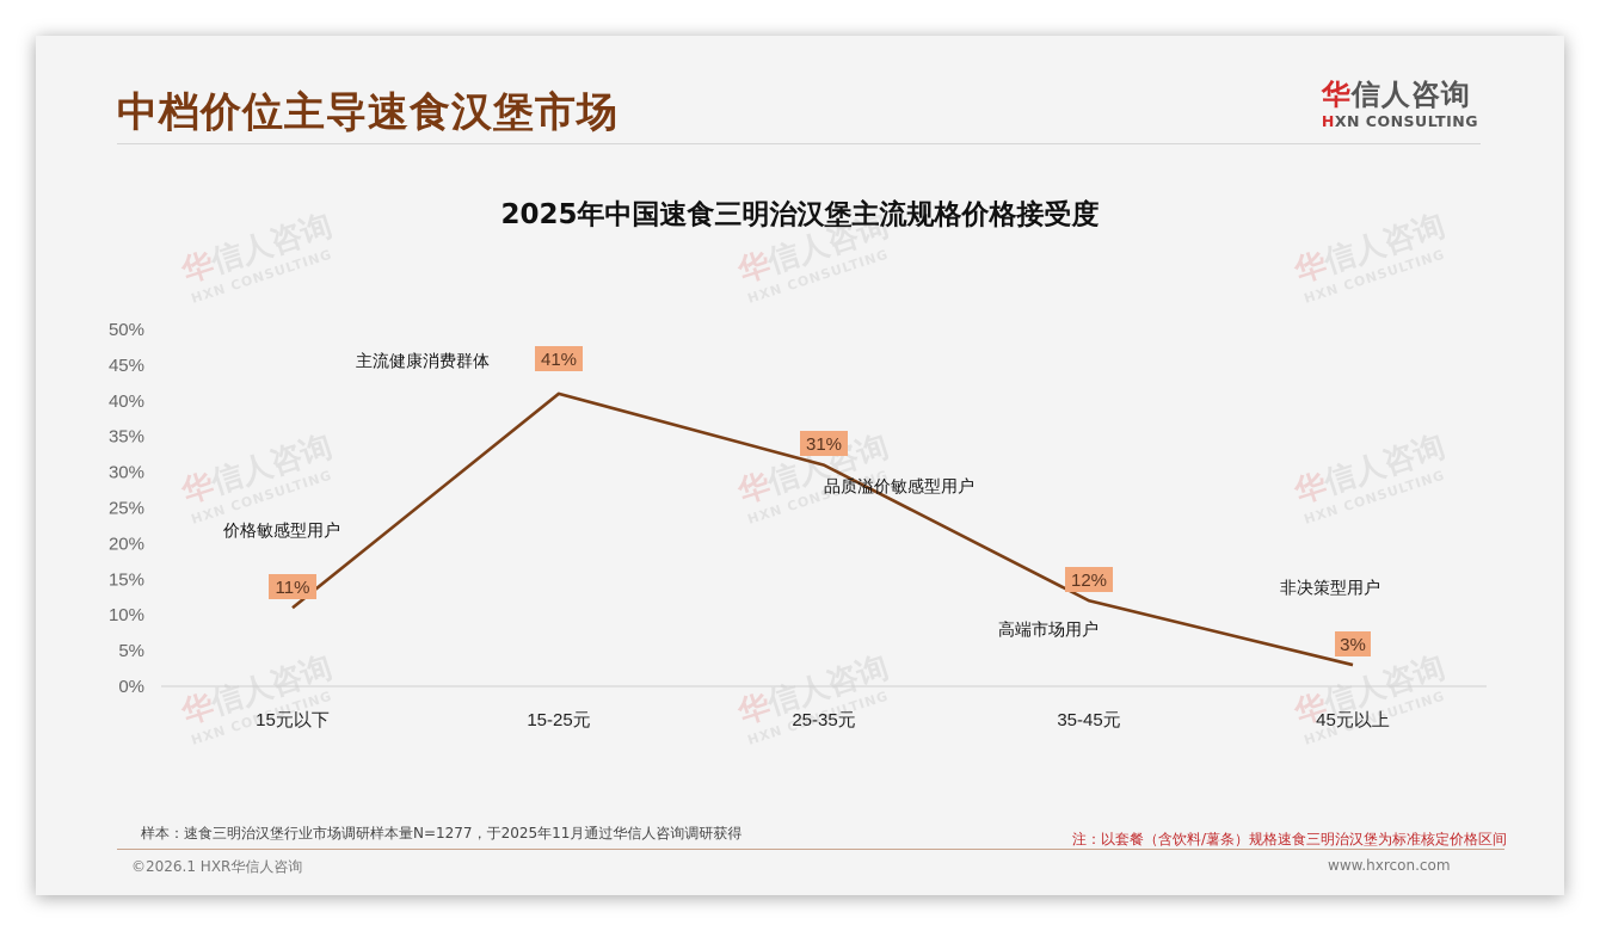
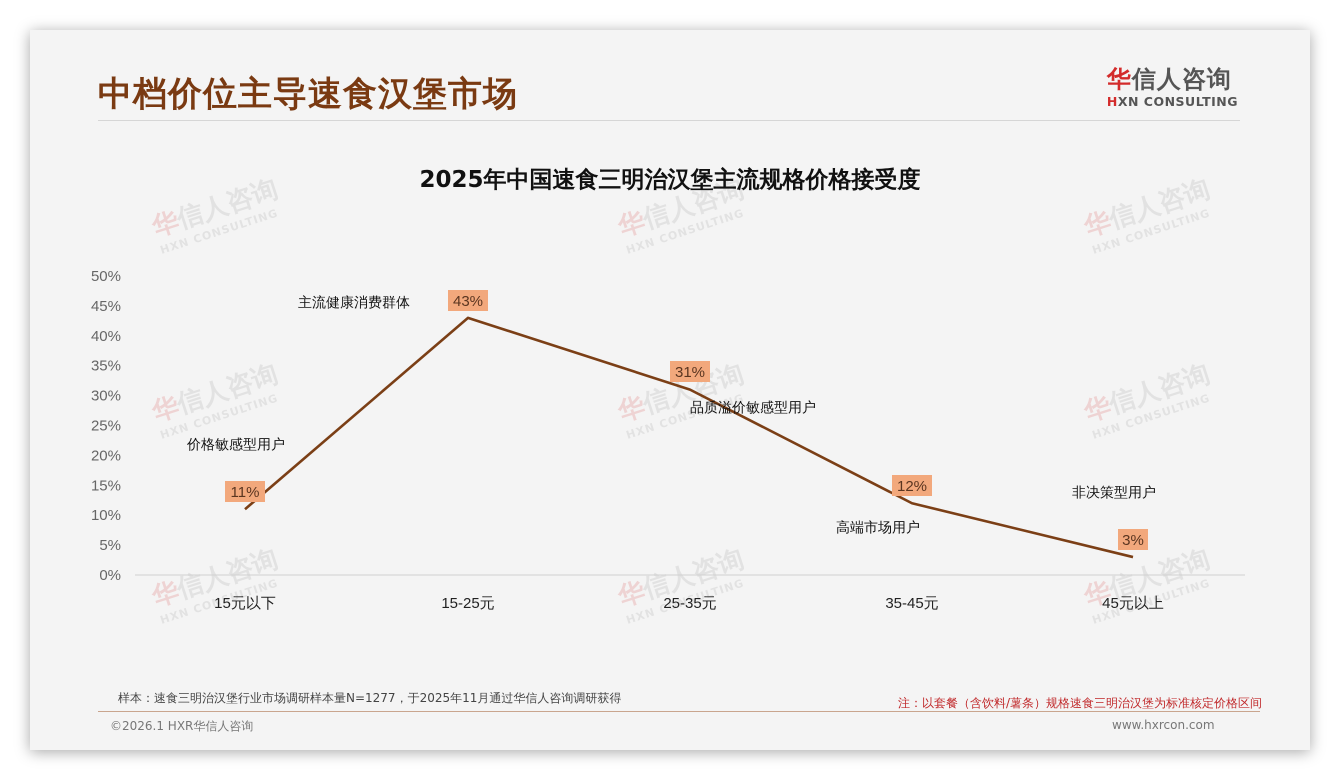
15-25元: 41% -> 43%
